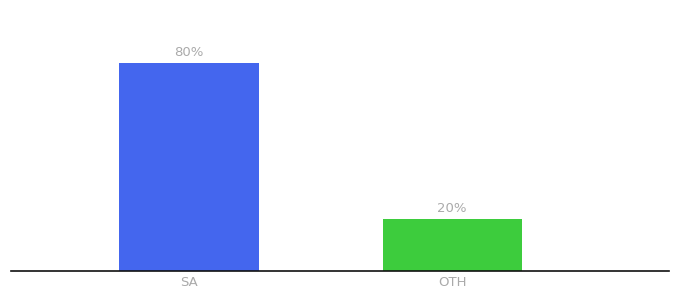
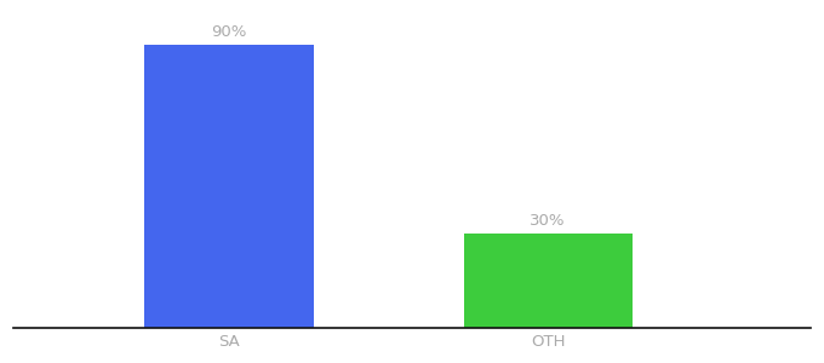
SA: 80% -> 90%
OTH: 20% -> 30%
